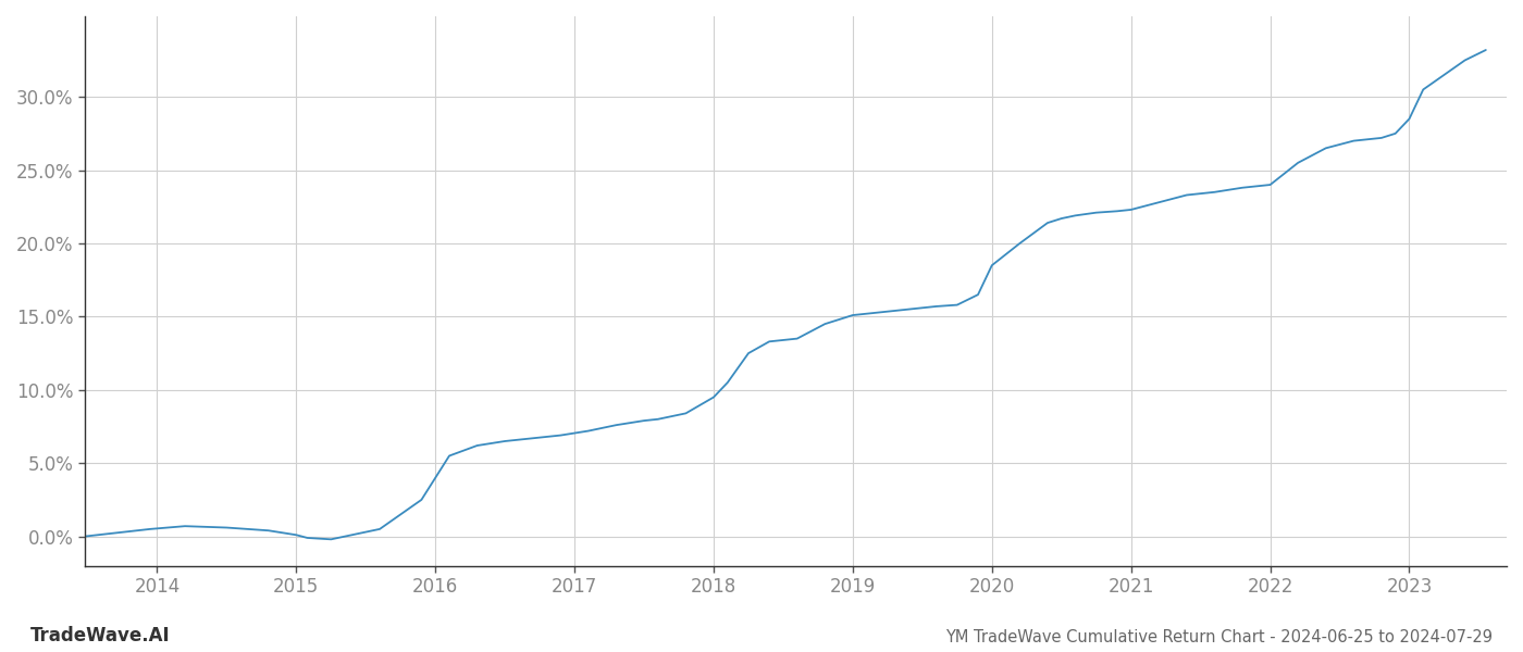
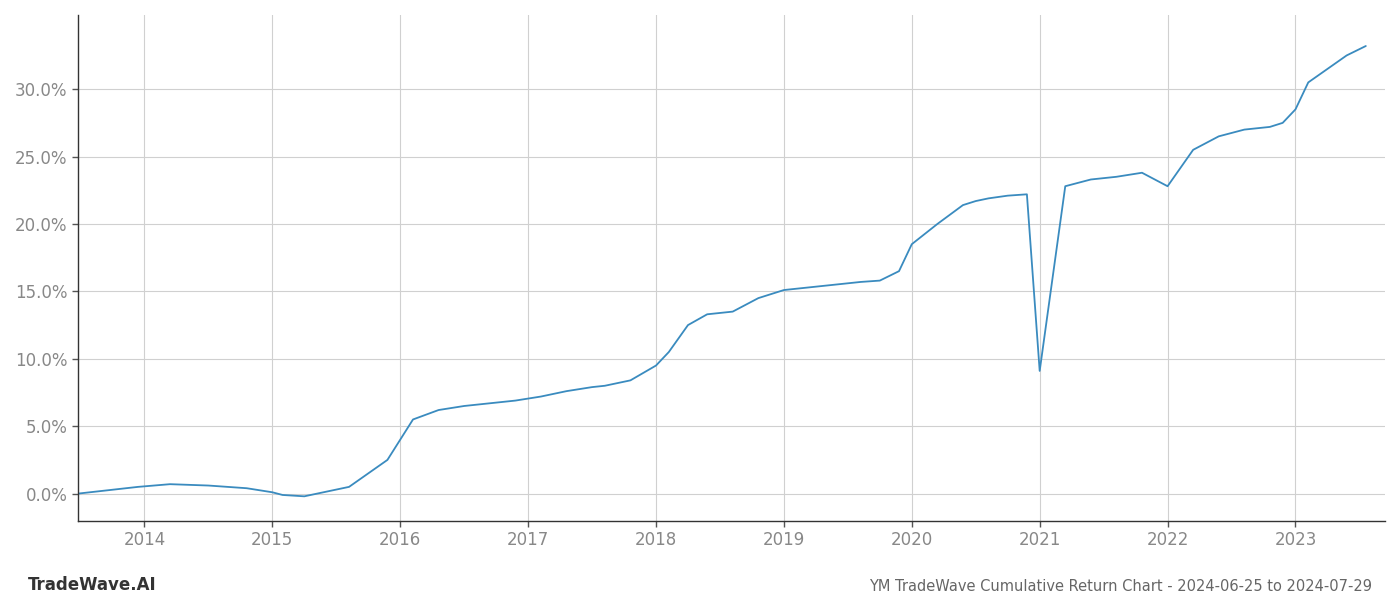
2021: 22.3% -> 9.1%
2022: 24.0% -> 22.8%
